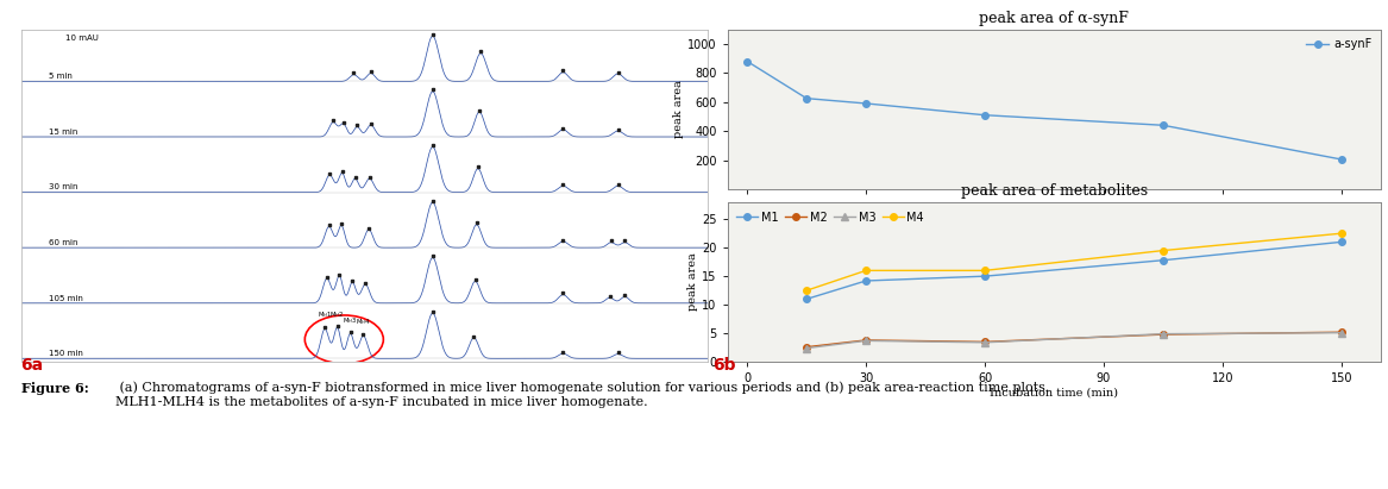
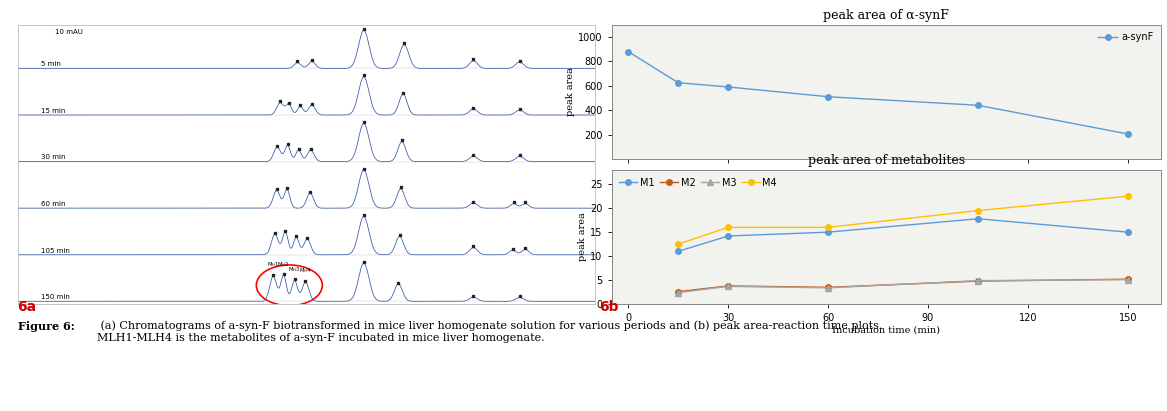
peak area of metabolites/M1/150: 21.0 -> 15.0
